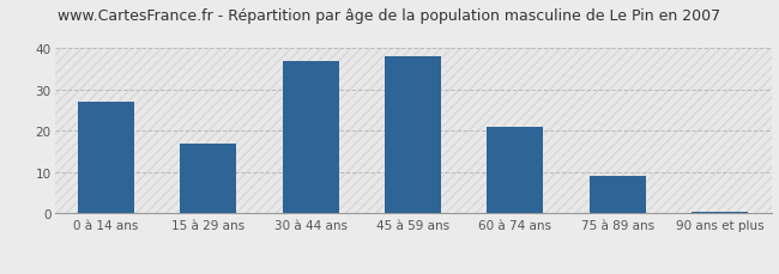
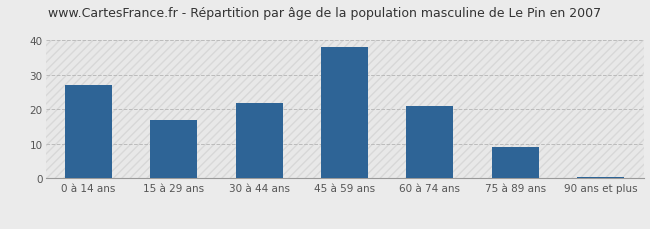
30 à 44 ans: 37.0 -> 22.0
